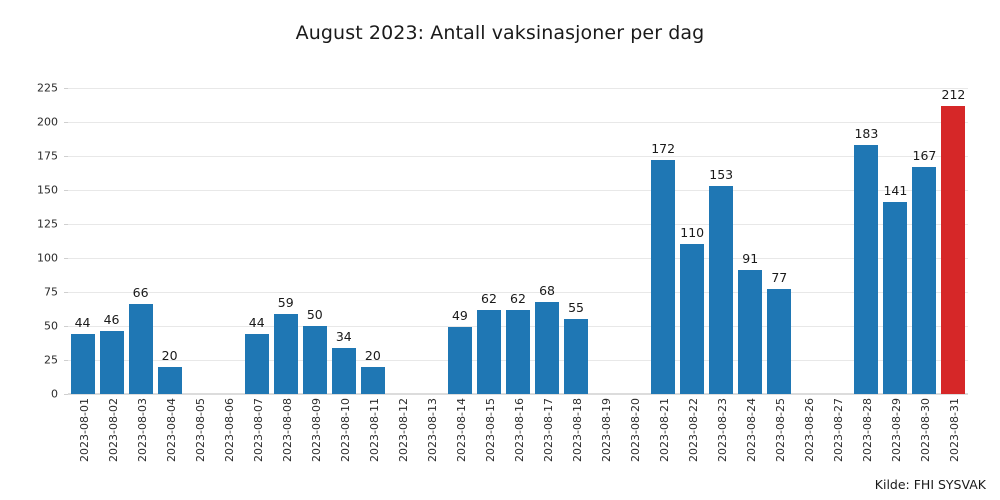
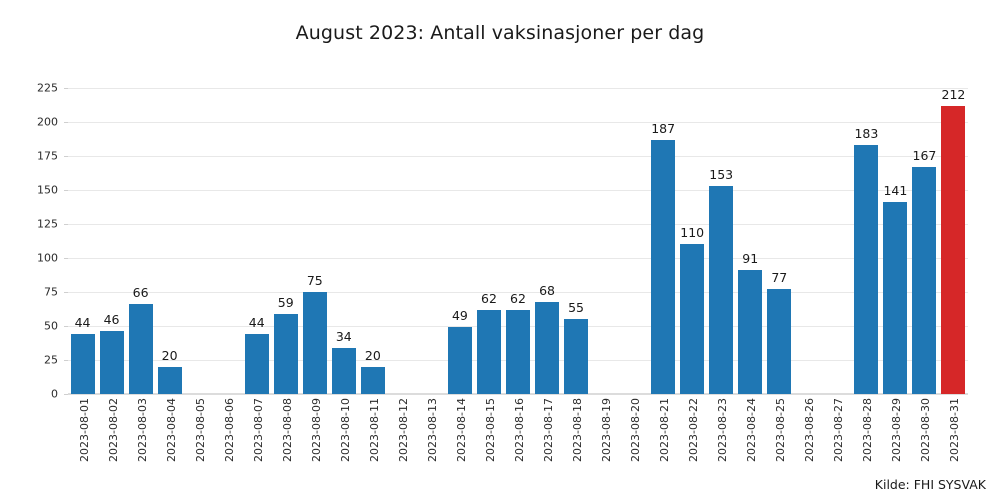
2023-08-09: 50 -> 75
2023-08-21: 172 -> 187
